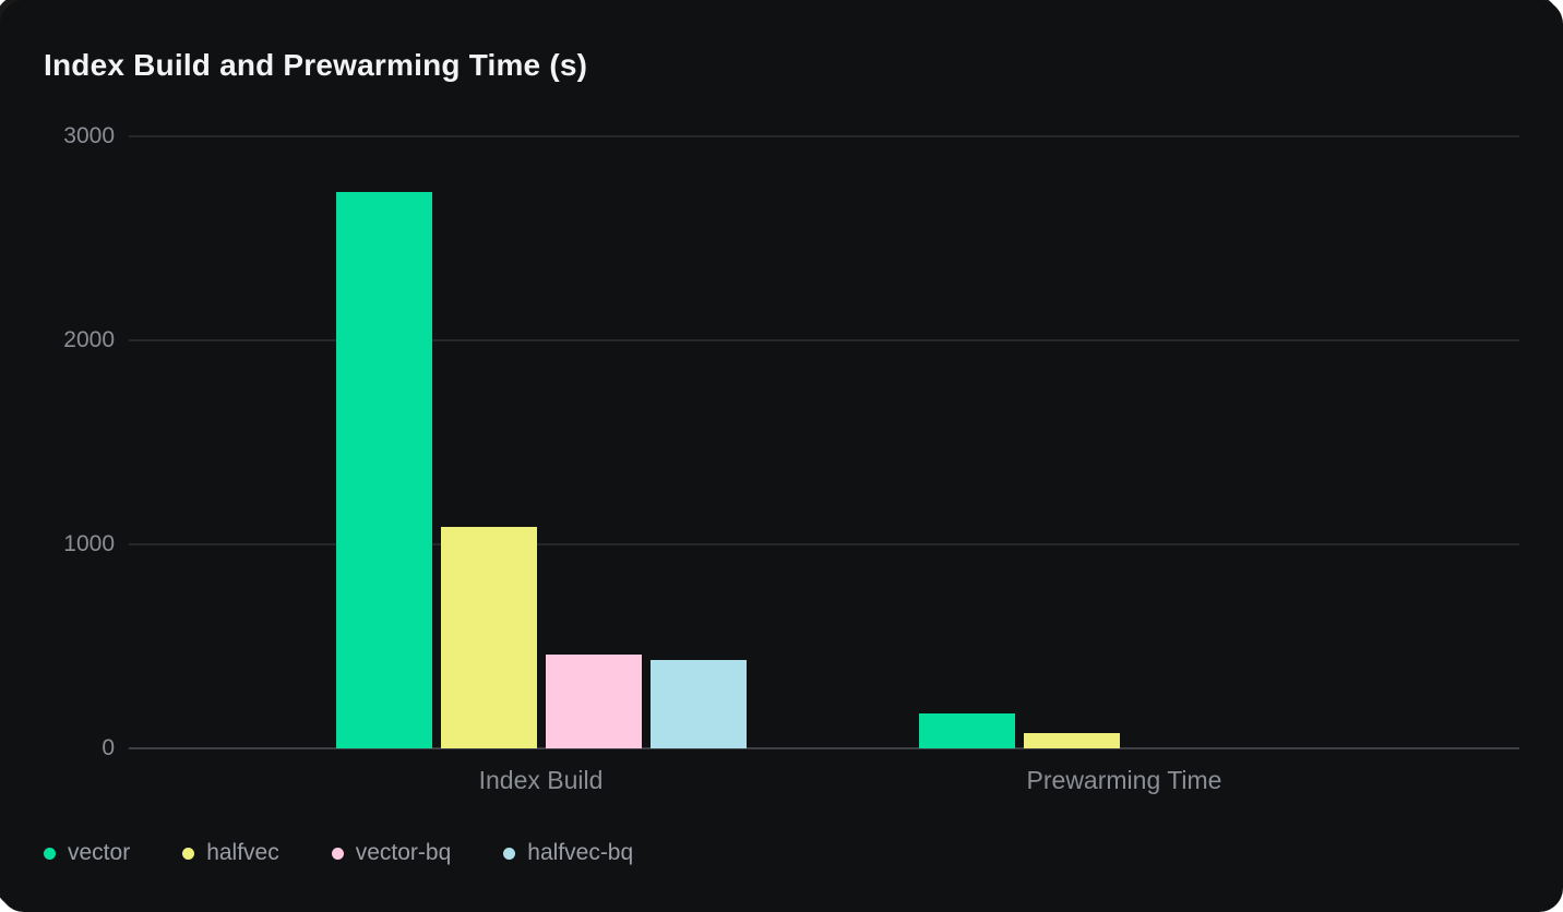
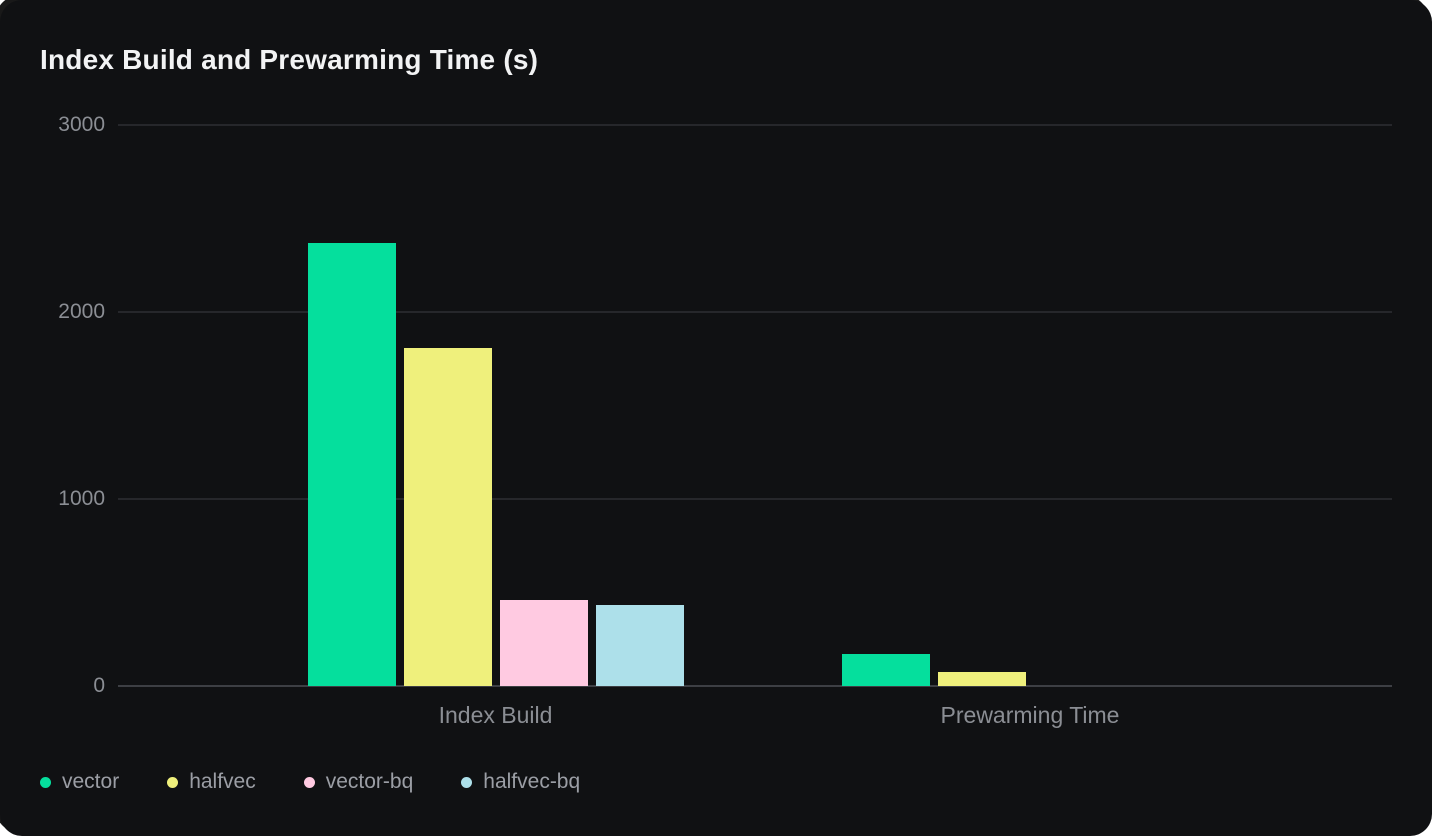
vector/Index Build: 2730 -> 2370
halfvec/Index Build: 1080 -> 1810
